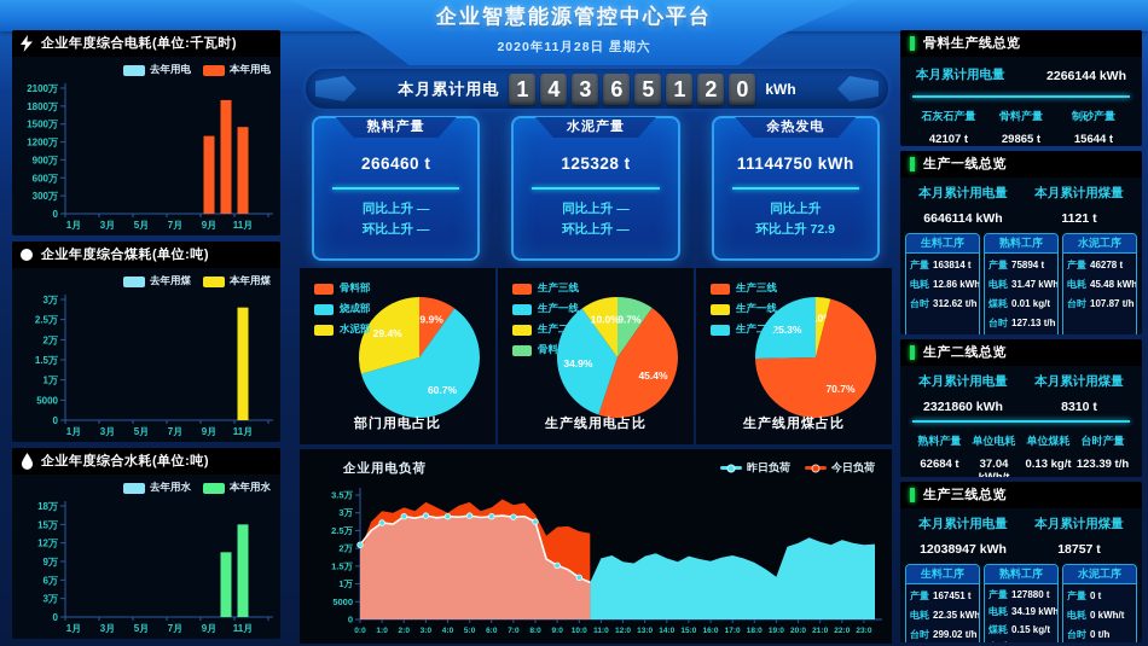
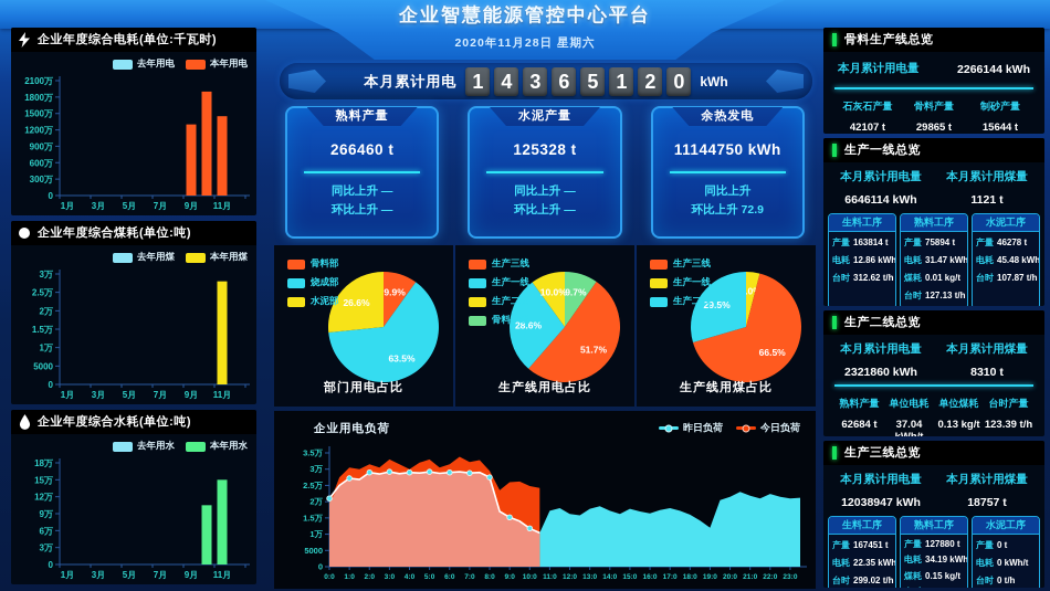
部门用电占比/烧成部: 60.7% -> 63.5%
部门用电占比/水泥部: 29.4% -> 26.6%
生产线用电占比/生产三线: 45.4% -> 51.7%
生产线用电占比/生产一线: 34.9% -> 28.6%
生产线用煤占比/生产三线: 70.7% -> 66.5%
生产线用煤占比/生产二线: 25.3% -> 29.5%
